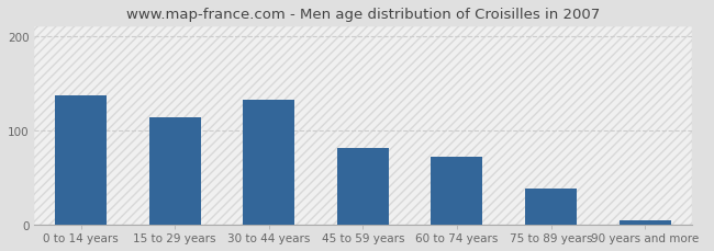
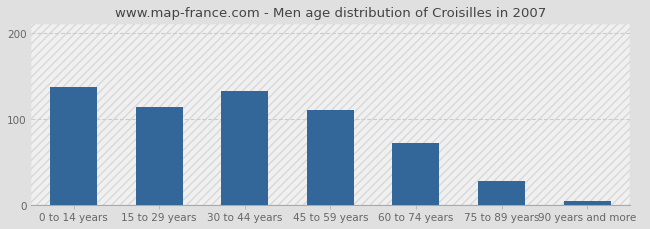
45 to 59 years: 82 -> 110
75 to 89 years: 38 -> 28
